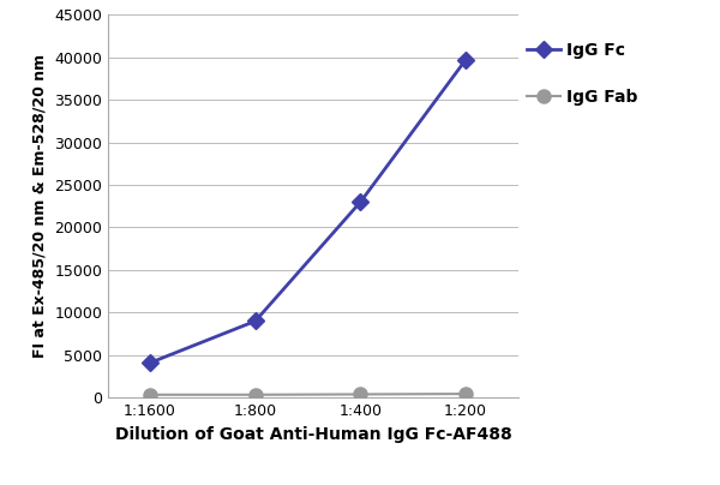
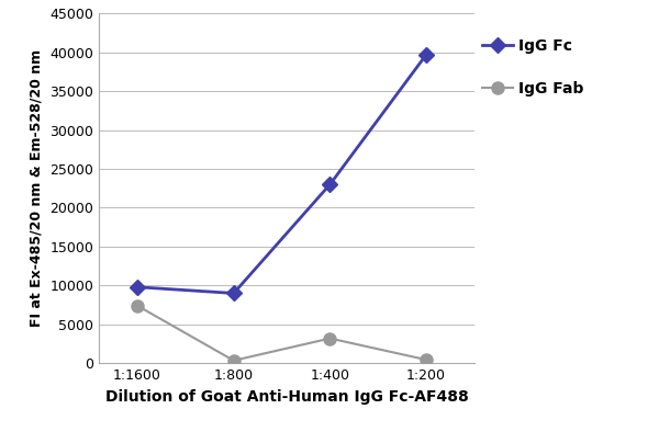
IgG Fc/1:1600: 4100 -> 9800
IgG Fab/1:1600: 400 -> 7400
IgG Fab/1:400: 400 -> 3200
